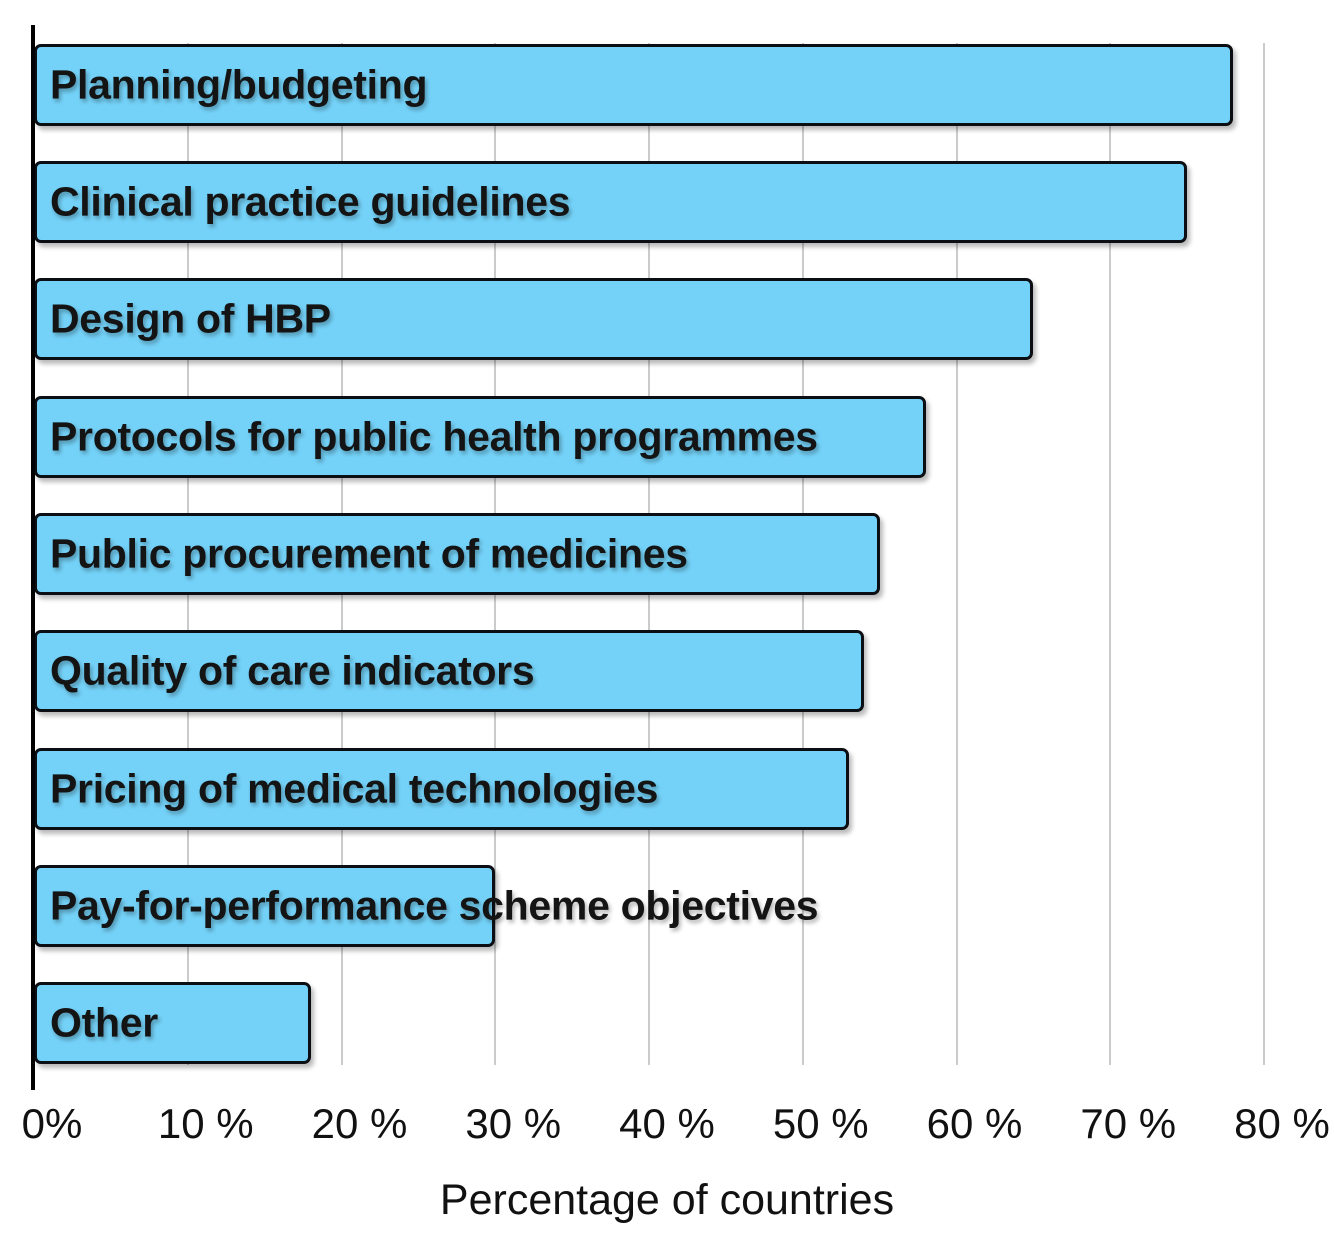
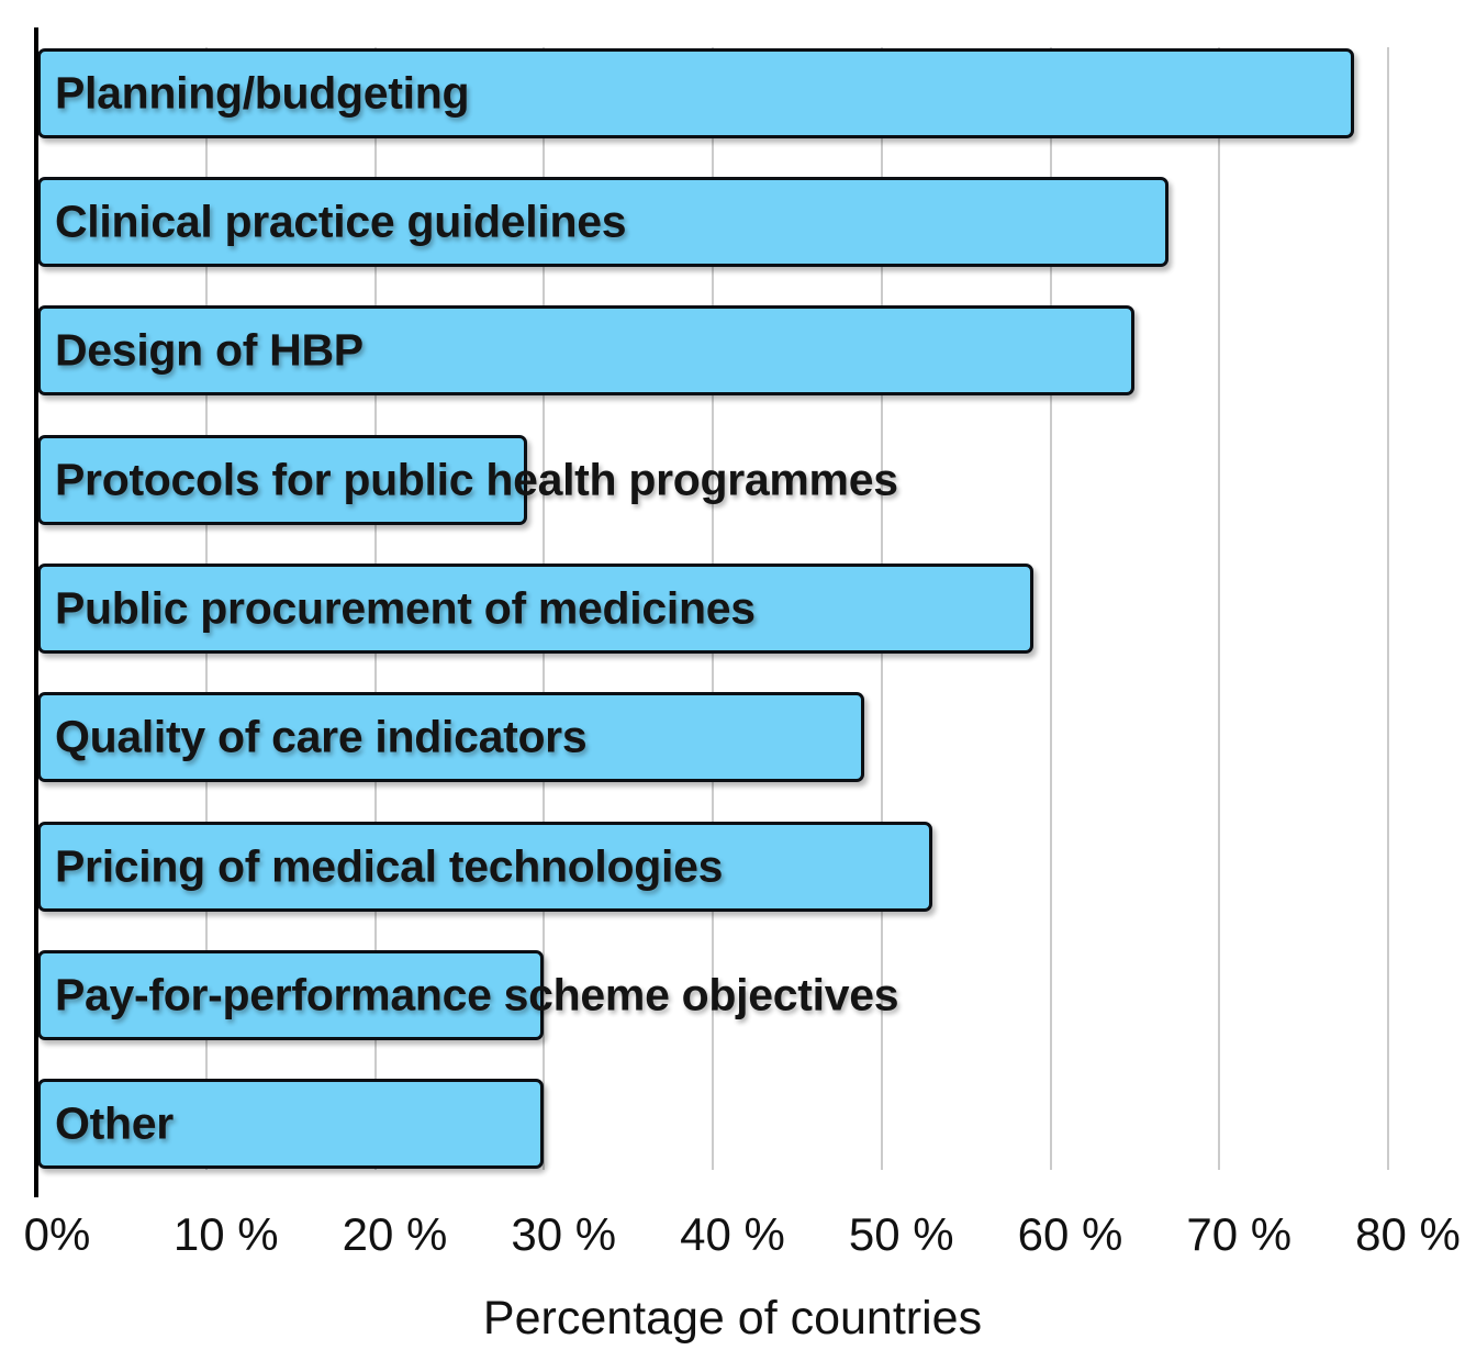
Clinical practice guidelines: 75% -> 67%
Protocols for public health programmes: 58% -> 29%
Public procurement of medicines: 55% -> 59%
Quality of care indicators: 54% -> 49%
Other: 18% -> 30%
